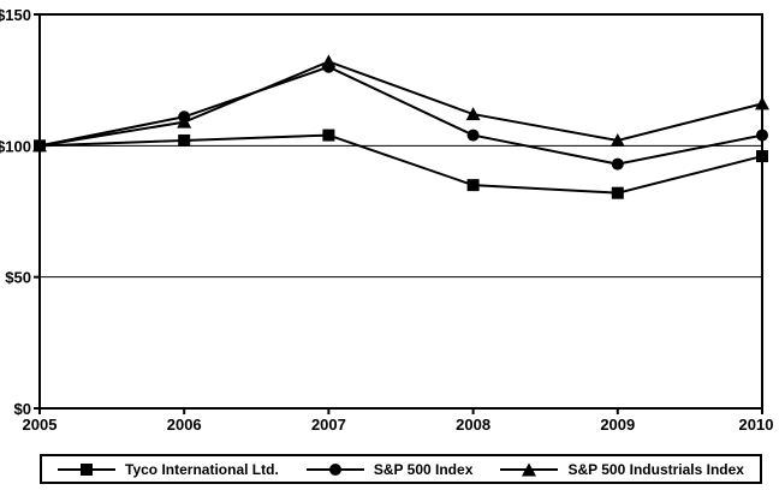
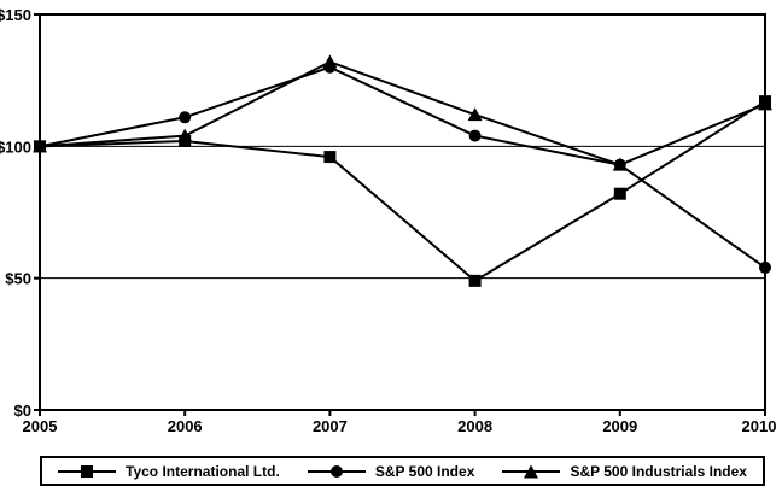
S&P 500 Industrials Index/2006: $109 -> $104
Tyco International Ltd./2007: $104 -> $96
Tyco International Ltd./2008: $85 -> $49
S&P 500 Industrials Index/2009: $102 -> $93
Tyco International Ltd./2010: $96 -> $117
S&P 500 Index/2010: $104 -> $54
